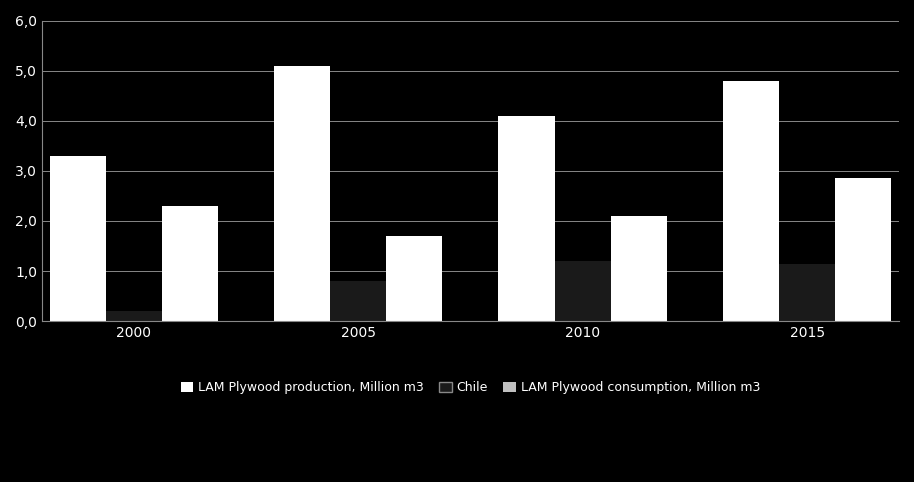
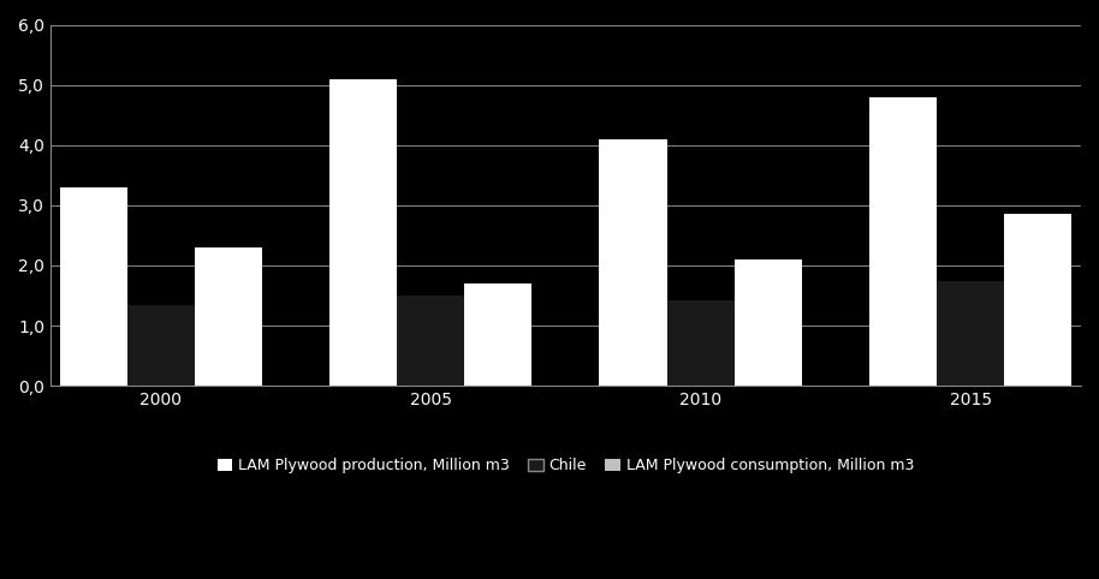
Chile/2000: 0,20 -> 1,34
Chile/2005: 0,80 -> 1,50
Chile/2010: 1,20 -> 1,42
Chile/2015: 1,15 -> 1,74
